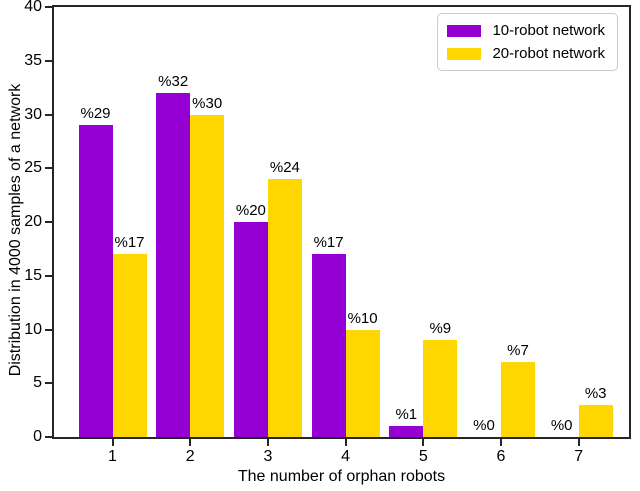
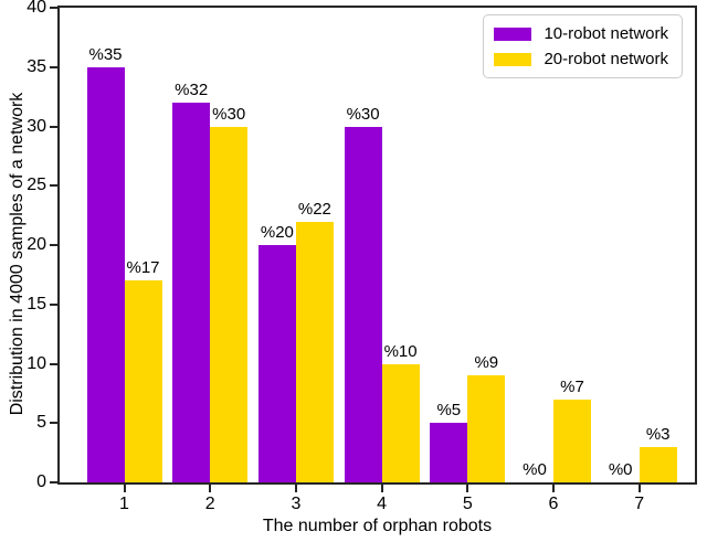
10-robot network/1: 29 -> 35
20-robot network/3: 24 -> 22
10-robot network/4: 17 -> 30
10-robot network/5: 1 -> 5
